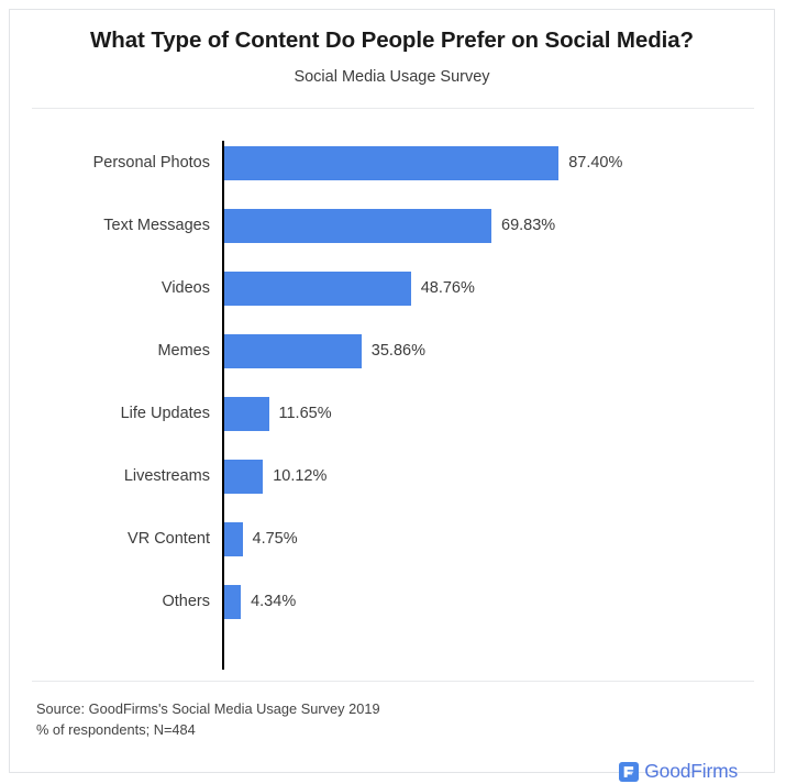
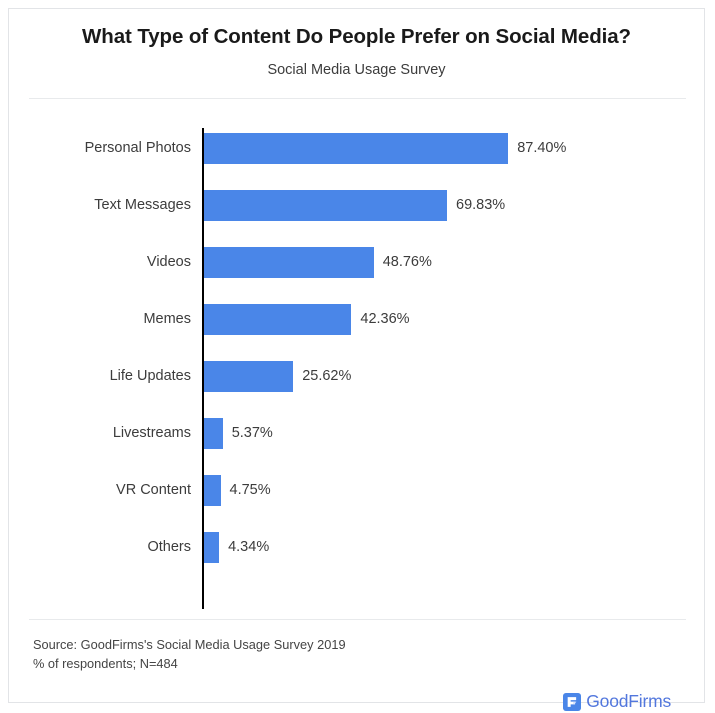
Memes: 35.86% -> 42.36%
Life Updates: 11.65% -> 25.62%
Livestreams: 10.12% -> 5.37%
